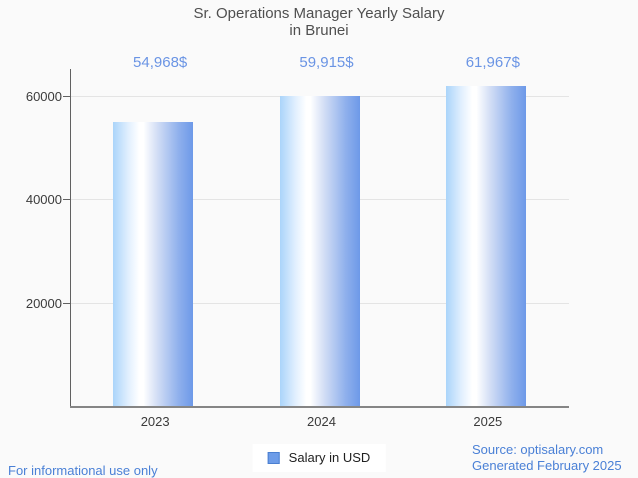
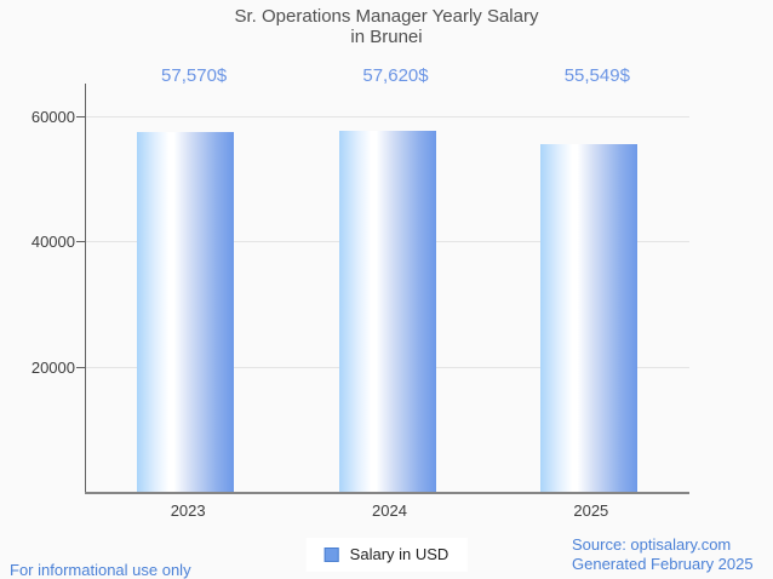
2023: 54,968 -> 57,570
2024: 59,915 -> 57,620
2025: 61,967 -> 55,549
